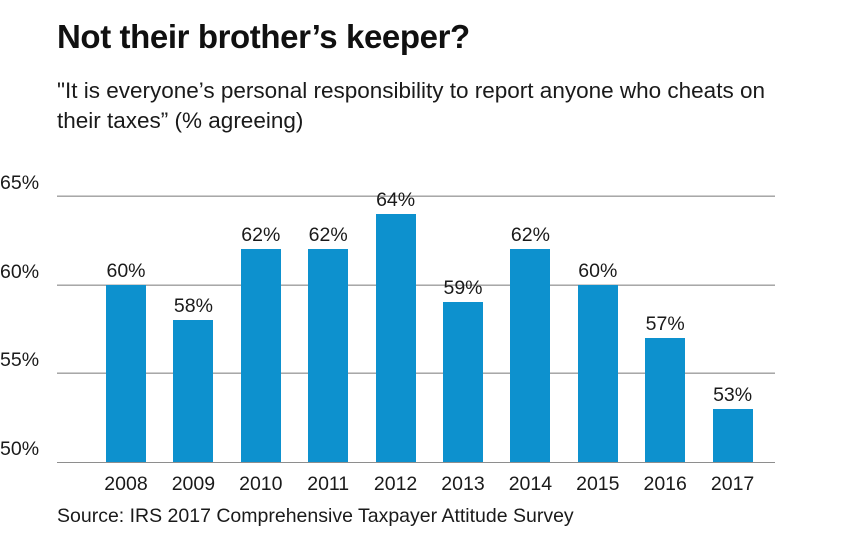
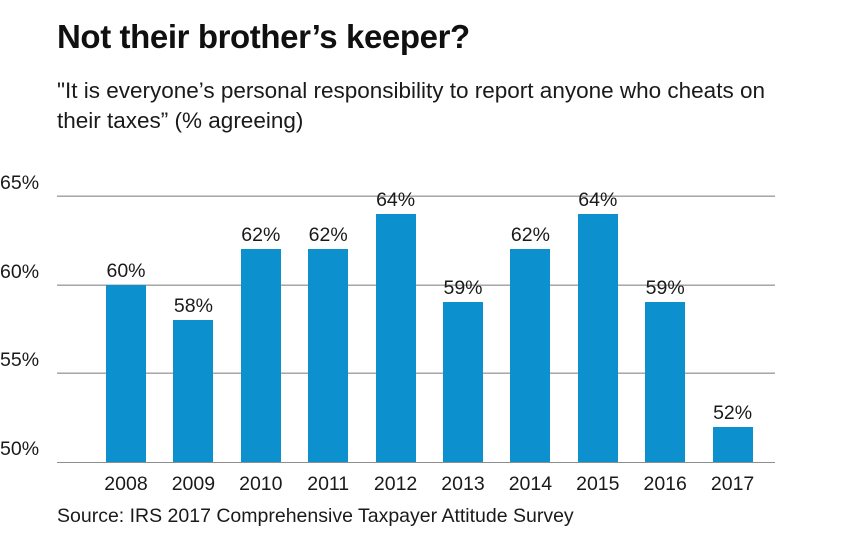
2015: 60% -> 64%
2016: 57% -> 59%
2017: 53% -> 52%
